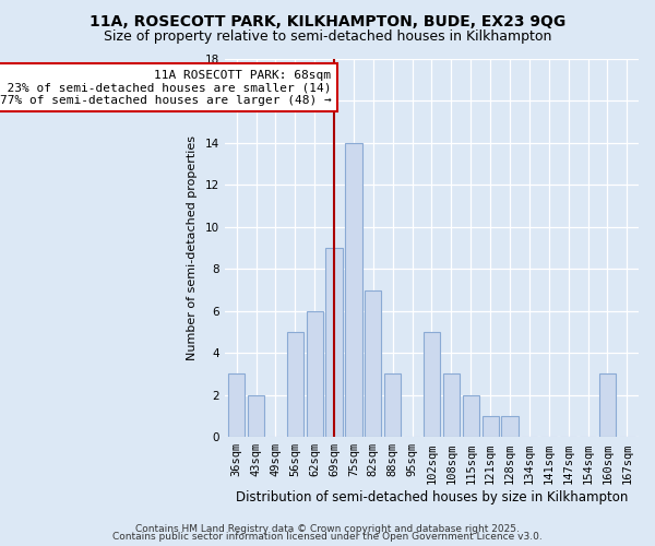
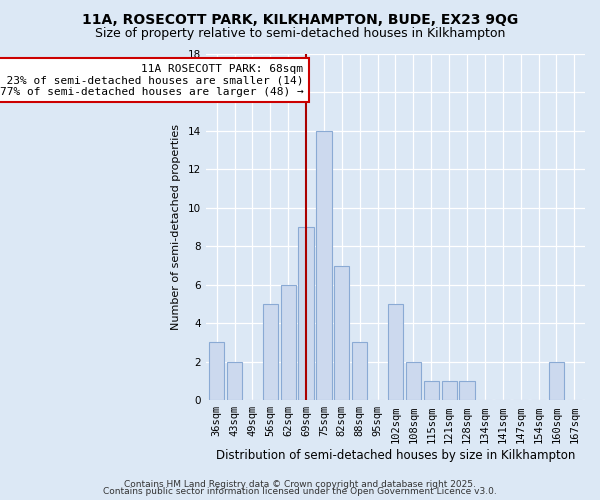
108sqm: 3 -> 2
115sqm: 2 -> 1
160sqm: 3 -> 2
